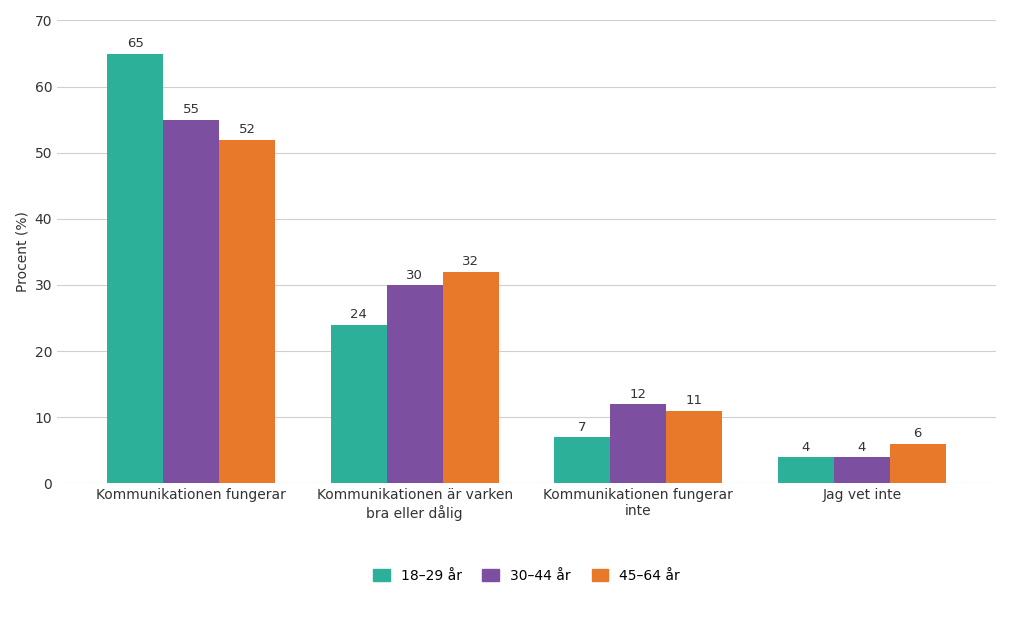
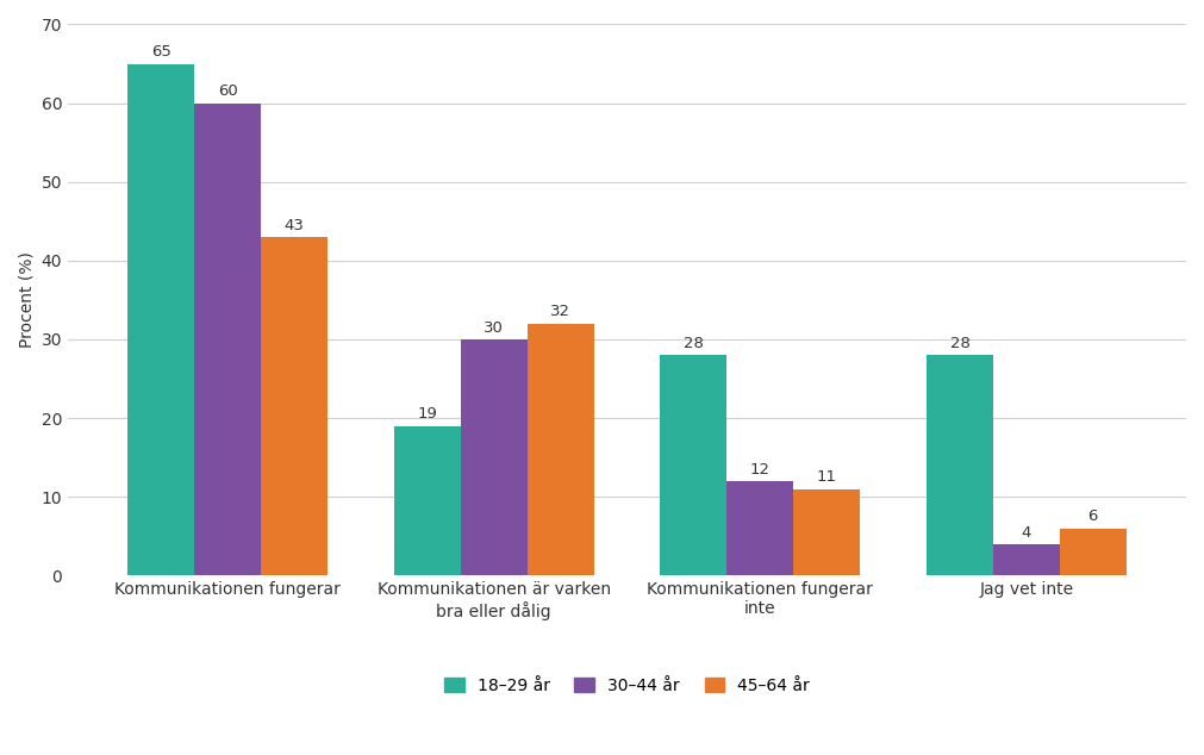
30–44 år/Kommunikationen fungerar: 55 -> 60
45–64 år/Kommunikationen fungerar: 52 -> 43
18–29 år/Kommunikationen är varken bra eller dålig: 24 -> 19
18–29 år/Kommunikationen fungerar inte: 7 -> 28
18–29 år/Jag vet inte: 4 -> 28
